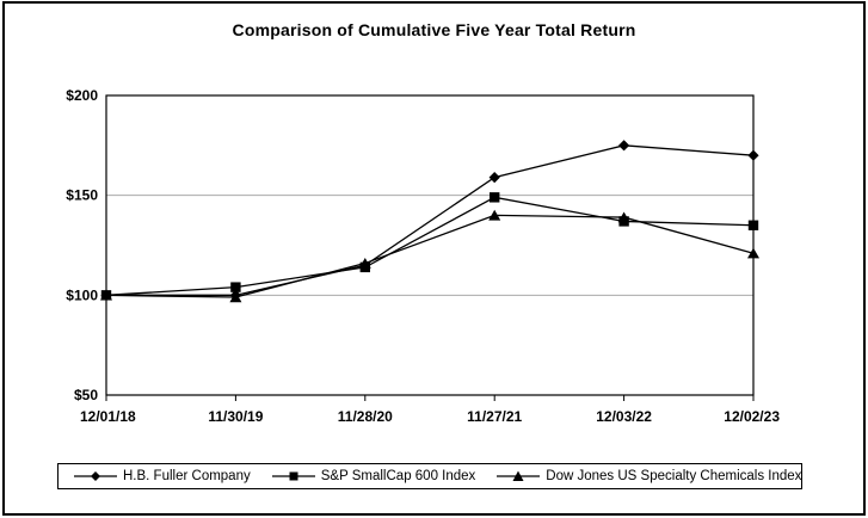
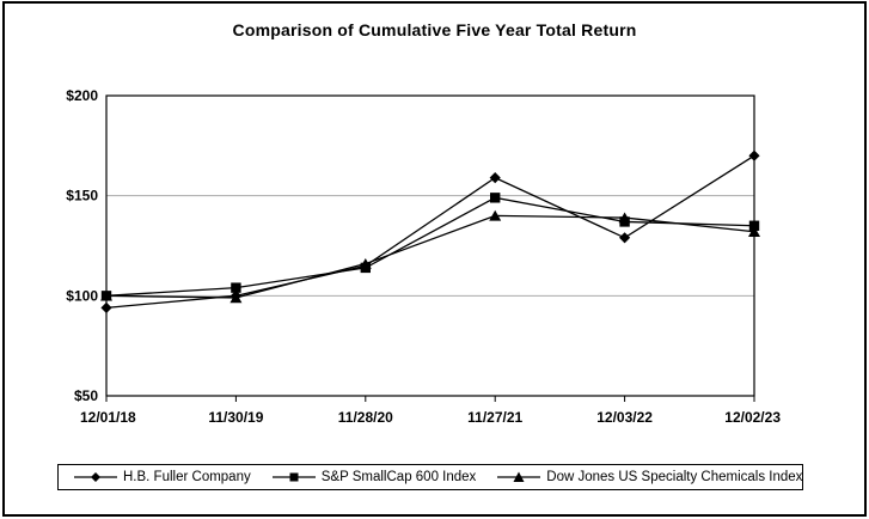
H.B. Fuller Company/12/01/18: $100 -> $94
H.B. Fuller Company/12/03/22: $175 -> $129
Dow Jones US Specialty Chemicals Index/12/02/23: $121 -> $132
